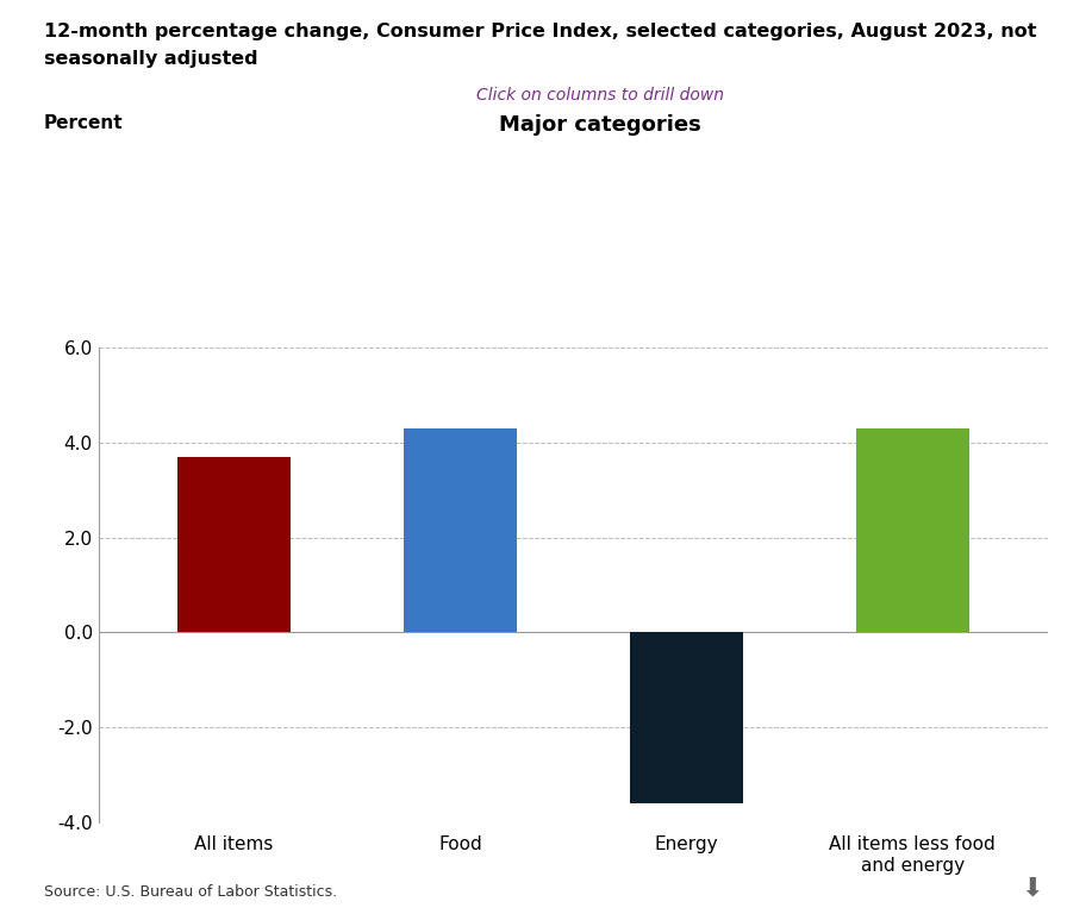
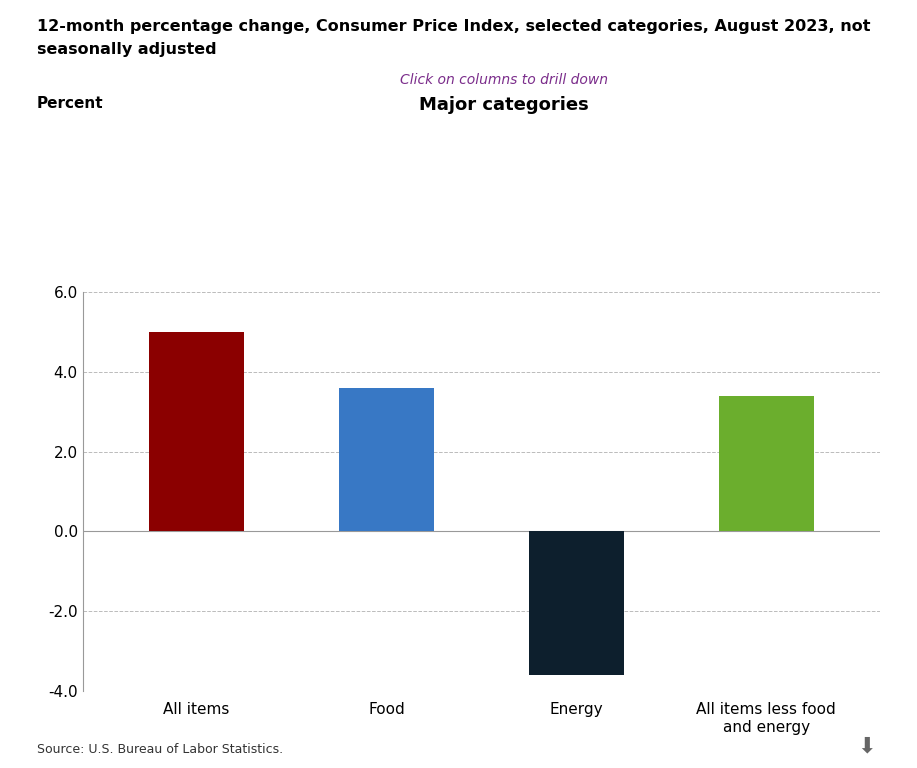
All items: 3.7 -> 5.0
Food: 4.3 -> 3.6
All items less food and energy: 4.3 -> 3.4
